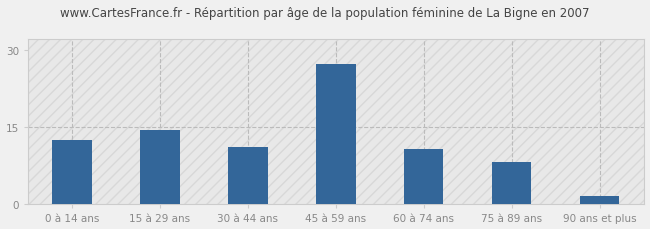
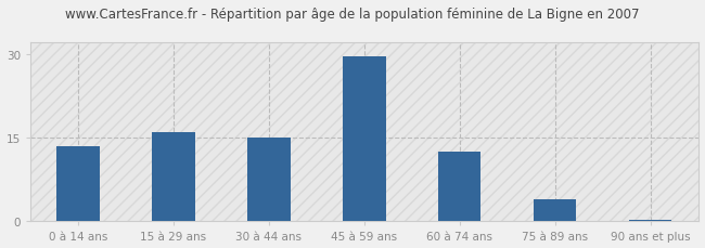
0 à 14 ans: 12.4 -> 13.5
15 à 29 ans: 14.4 -> 16.0
30 à 44 ans: 11.2 -> 15.0
45 à 59 ans: 27.2 -> 29.5
60 à 74 ans: 10.8 -> 12.5
75 à 89 ans: 8.2 -> 4.0
90 ans et plus: 1.6 -> 0.3
